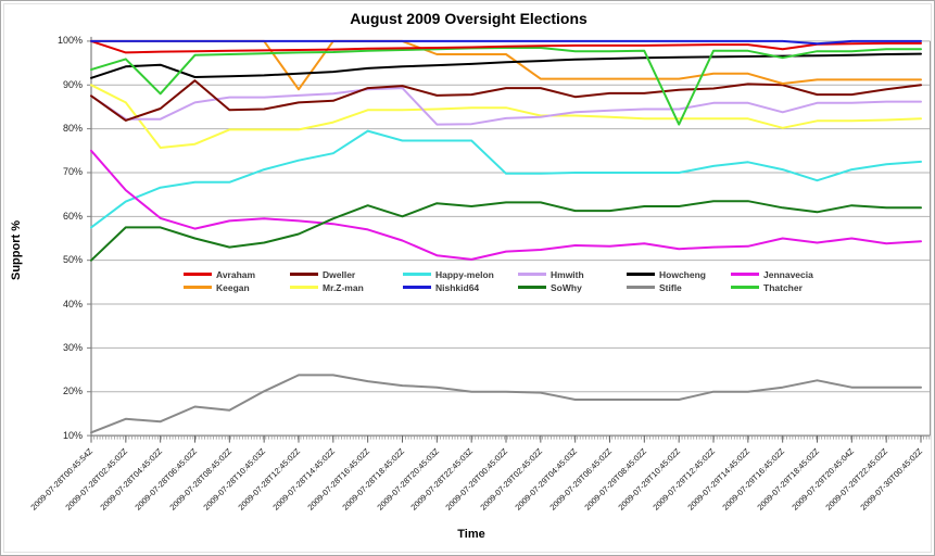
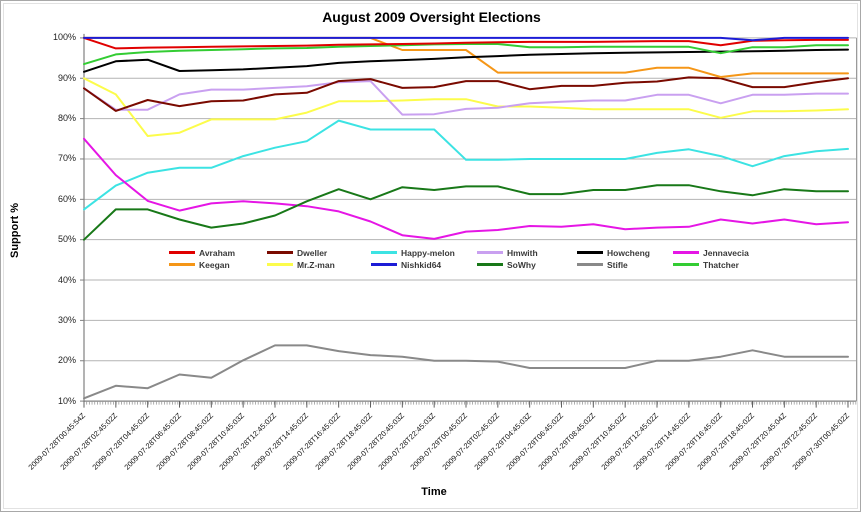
Thatcher/2009-07-28T04:45:02Z: 88% -> 96%
Dweller/2009-07-28T06:45:02Z: 91% -> 83%
Keegan/2009-07-28T12:45:02Z: 89% -> 100%
Thatcher/2009-07-29T10:45:02Z: 81% -> 98%
